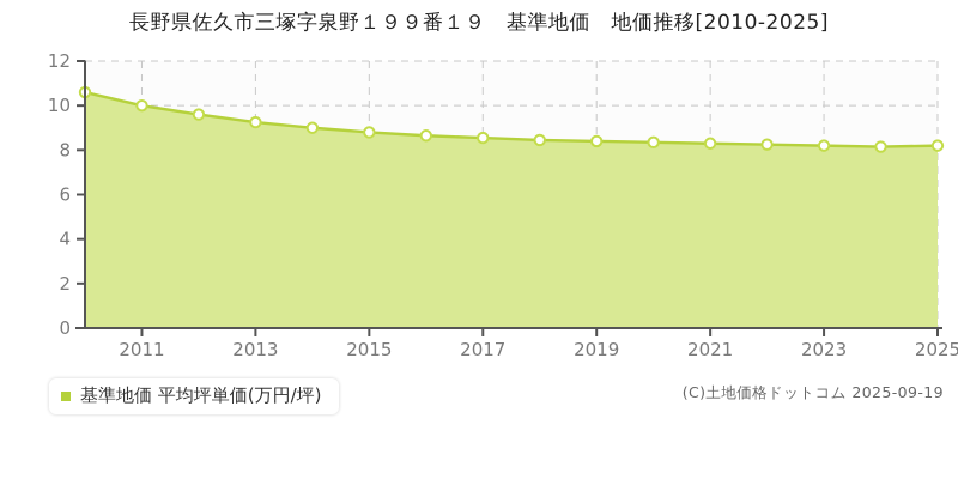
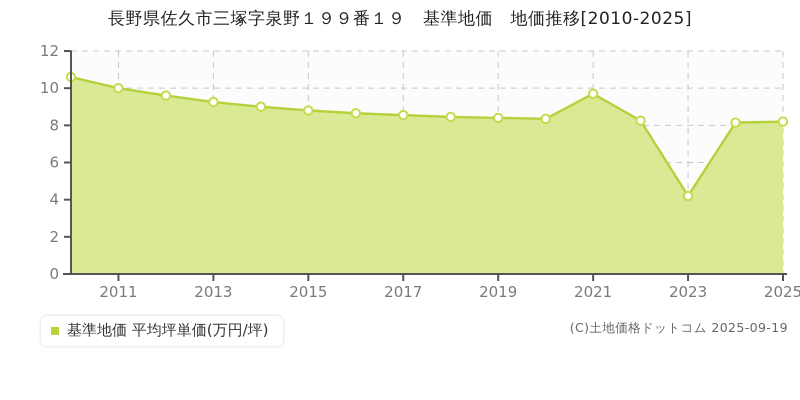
2021: 8.3 -> 9.7
2023: 8.2 -> 4.2
